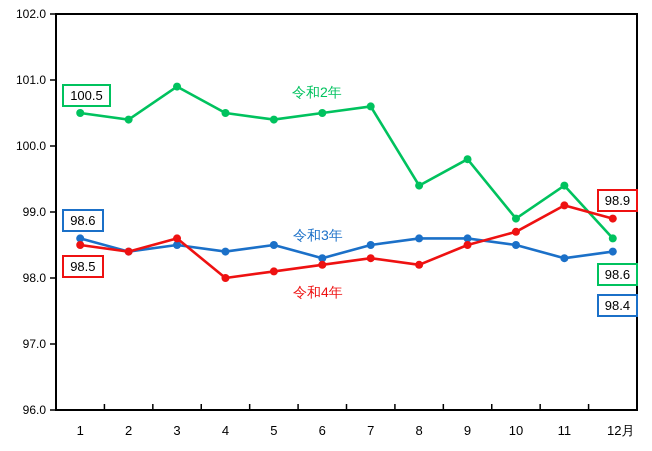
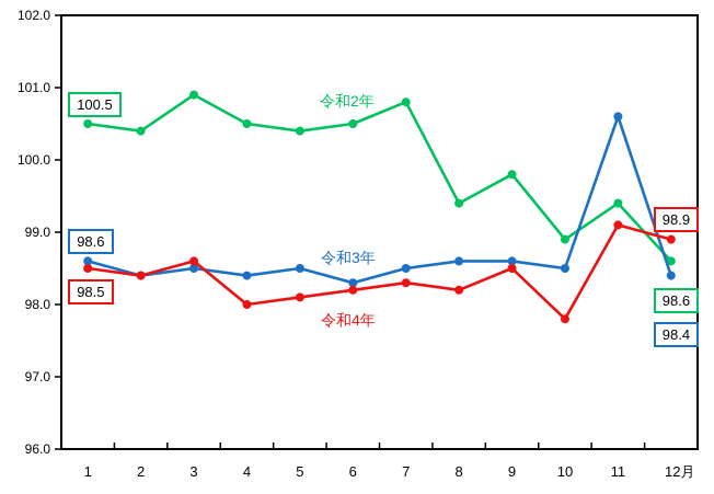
令和2年/7: 100.6 -> 100.8
令和4年/10: 98.7 -> 97.8
令和3年/11: 98.3 -> 100.6
